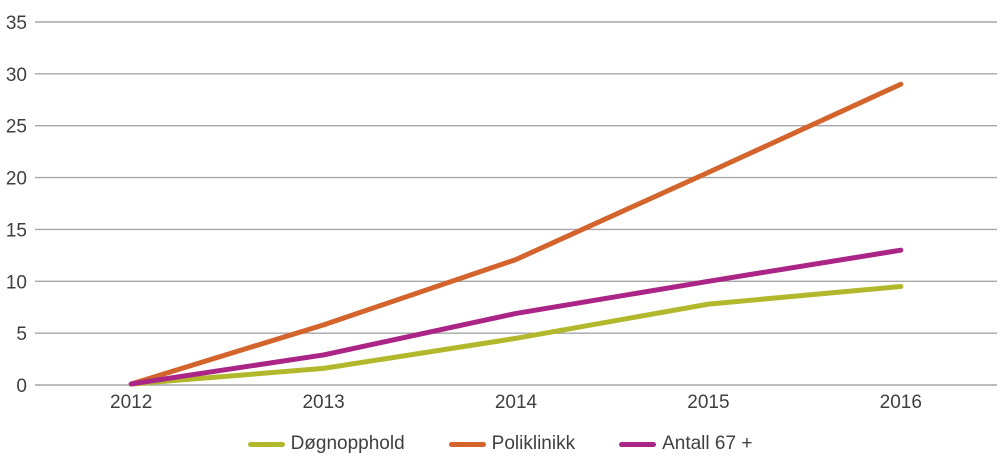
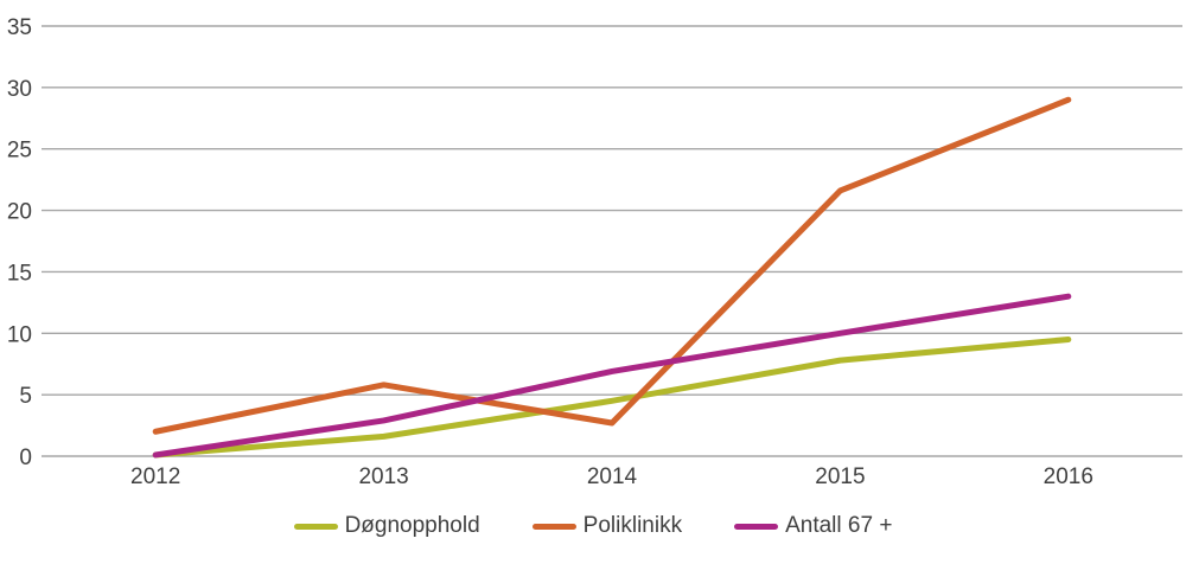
Poliklinikk/2012: 0.1 -> 2.0
Poliklinikk/2014: 12.1 -> 2.7
Poliklinikk/2015: 20.5 -> 21.6
